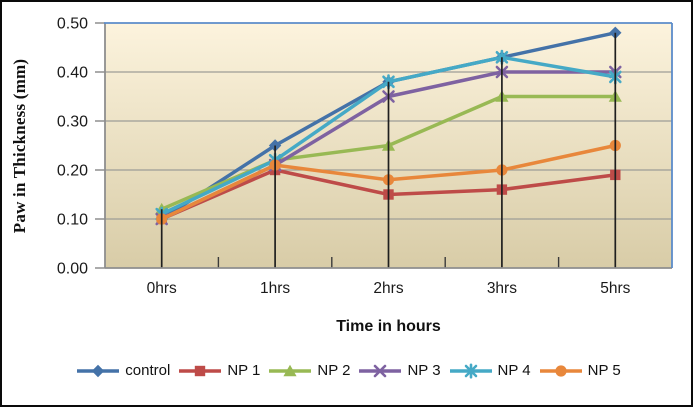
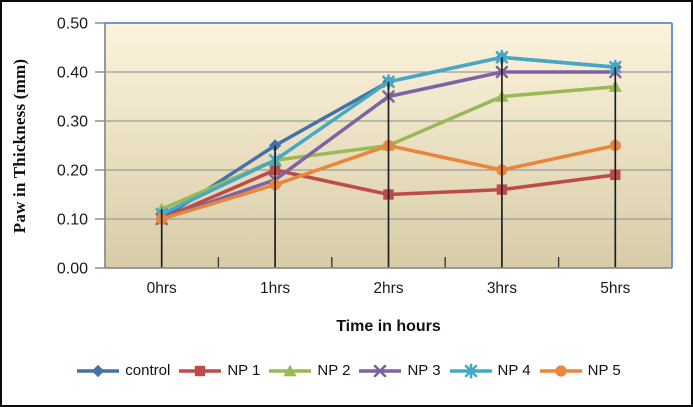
NP 3/1hrs: 0.21 -> 0.18
NP 5/1hrs: 0.21 -> 0.17
NP 5/2hrs: 0.18 -> 0.25
control/5hrs: 0.48 -> 0.41
NP 2/5hrs: 0.35 -> 0.37
NP 4/5hrs: 0.39 -> 0.41
